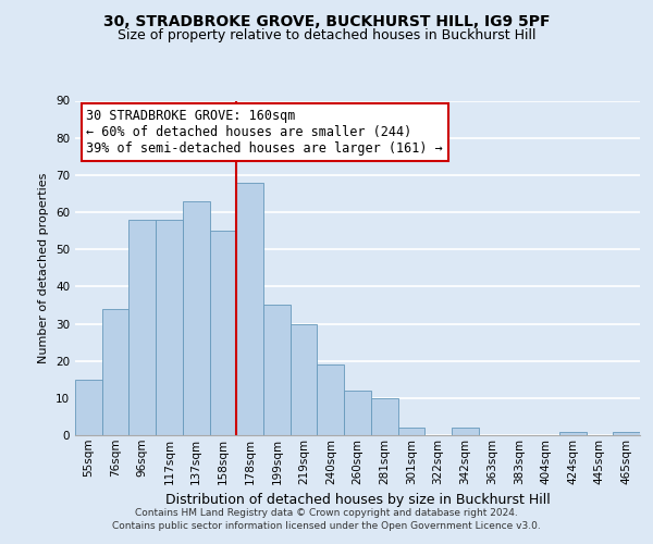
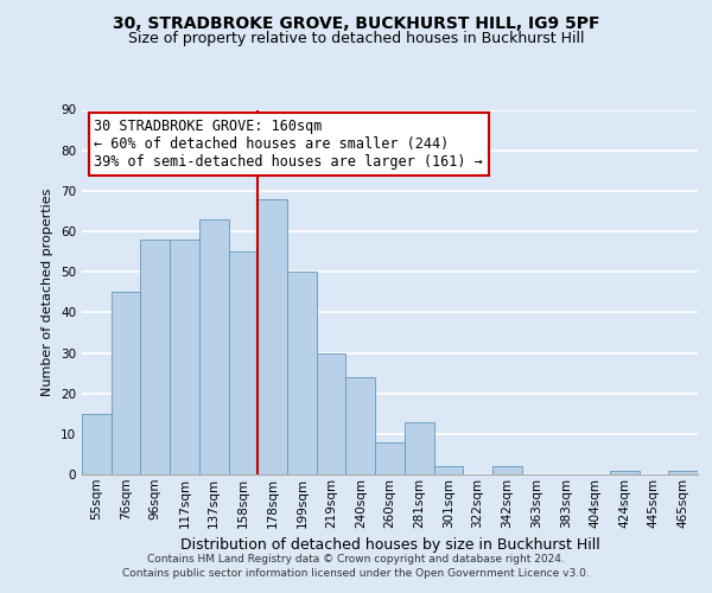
76sqm: 34 -> 45
199sqm: 35 -> 50
240sqm: 19 -> 24
260sqm: 12 -> 8
281sqm: 10 -> 13
